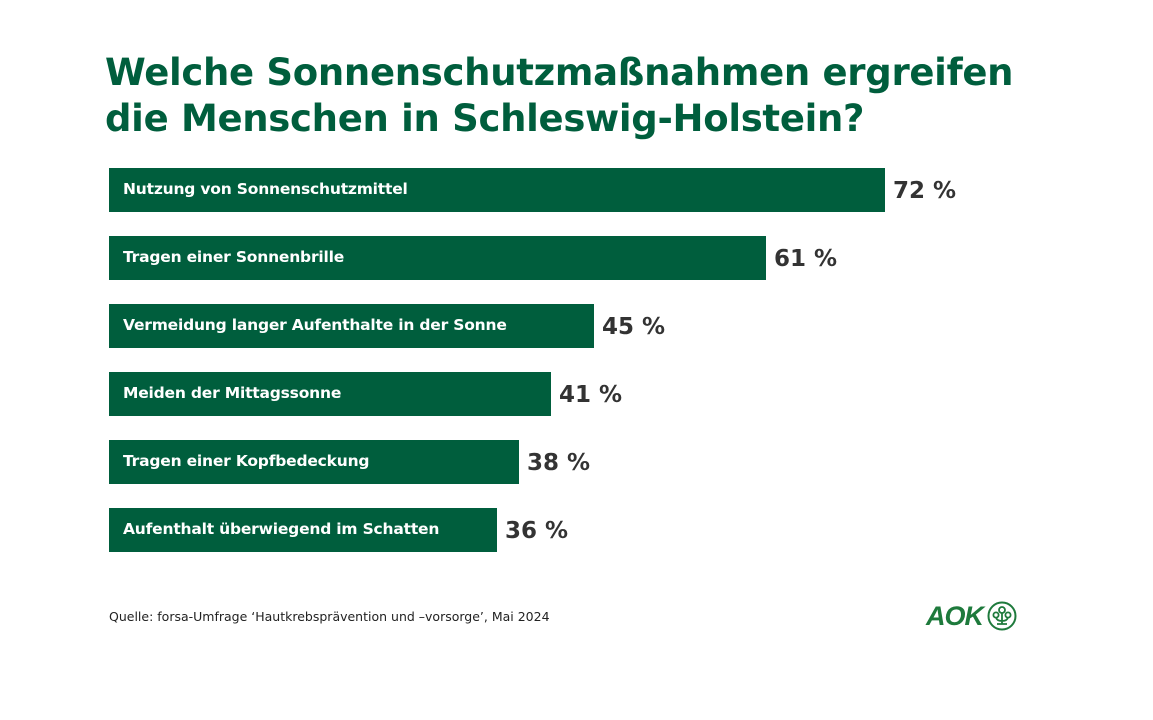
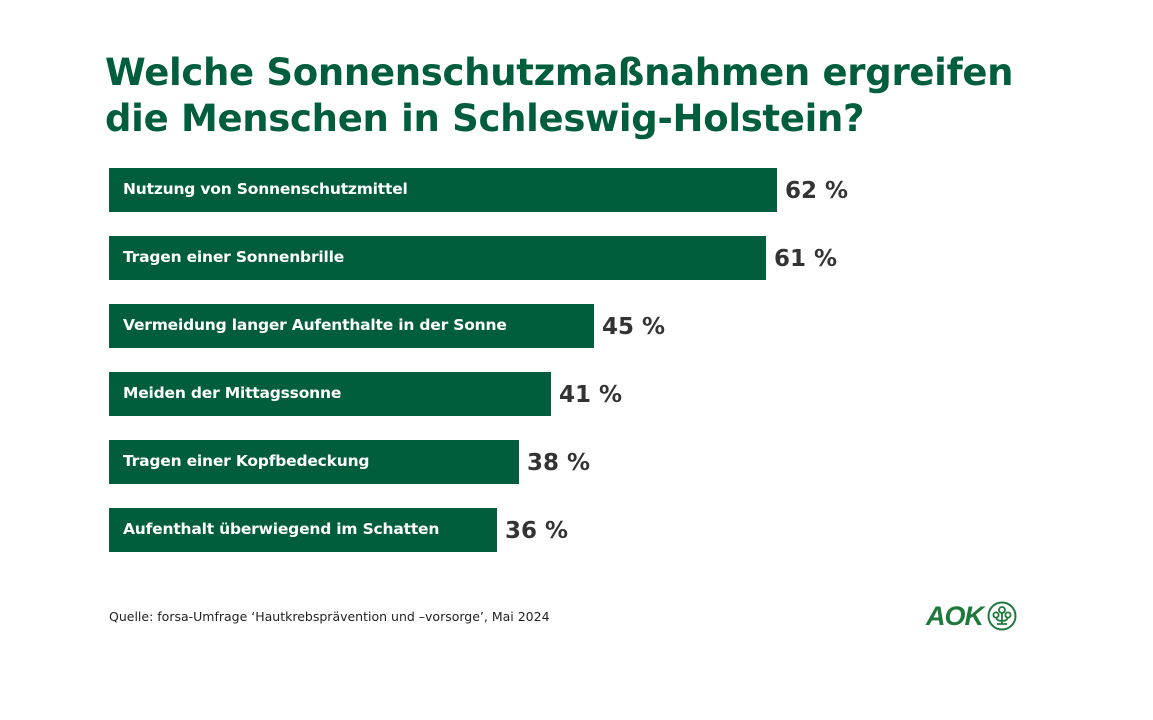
Nutzung von Sonnenschutzmittel: 72 -> 62
